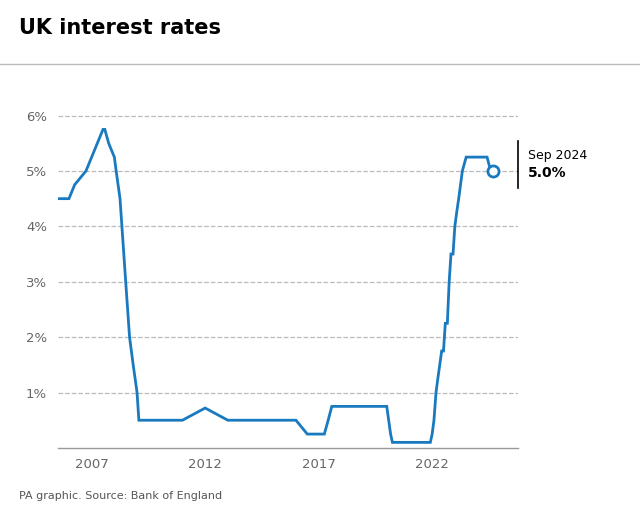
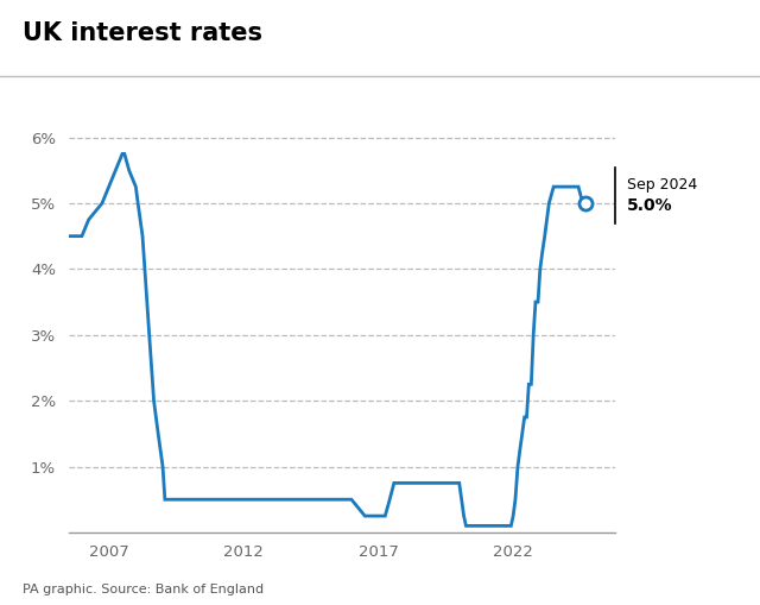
2012: 0.72% -> 0.50%
